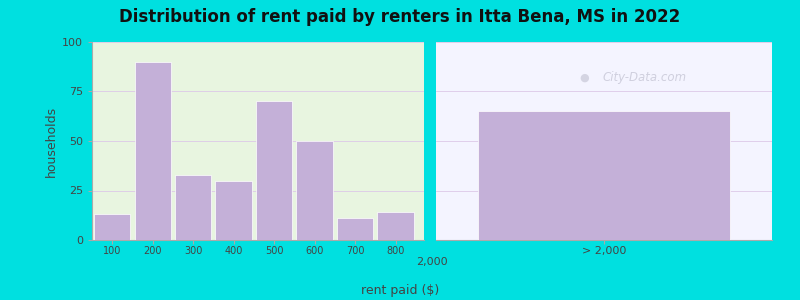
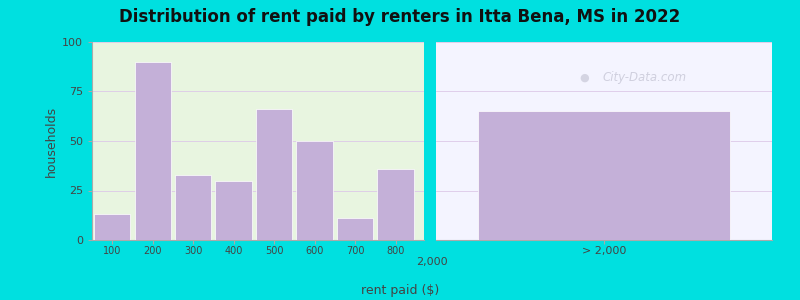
500: 70 -> 66
800: 14 -> 36
